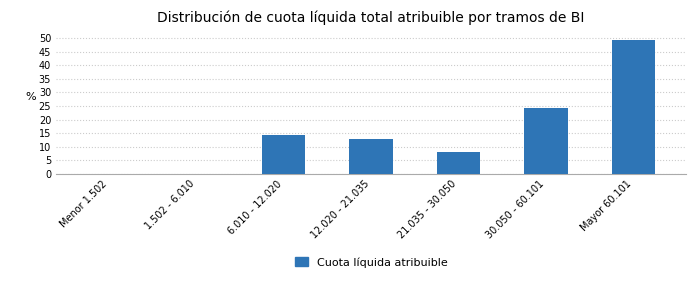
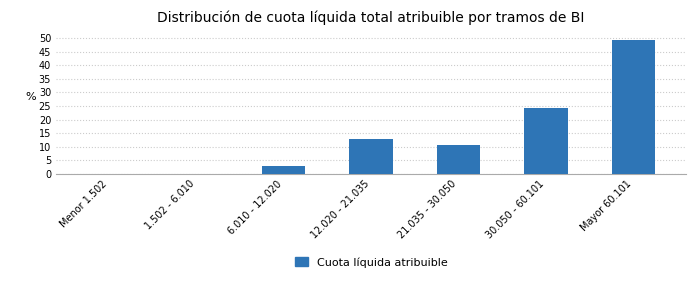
6.010 - 12.020: 14.5 -> 3.1
21.035 - 30.050: 8.0 -> 10.7
